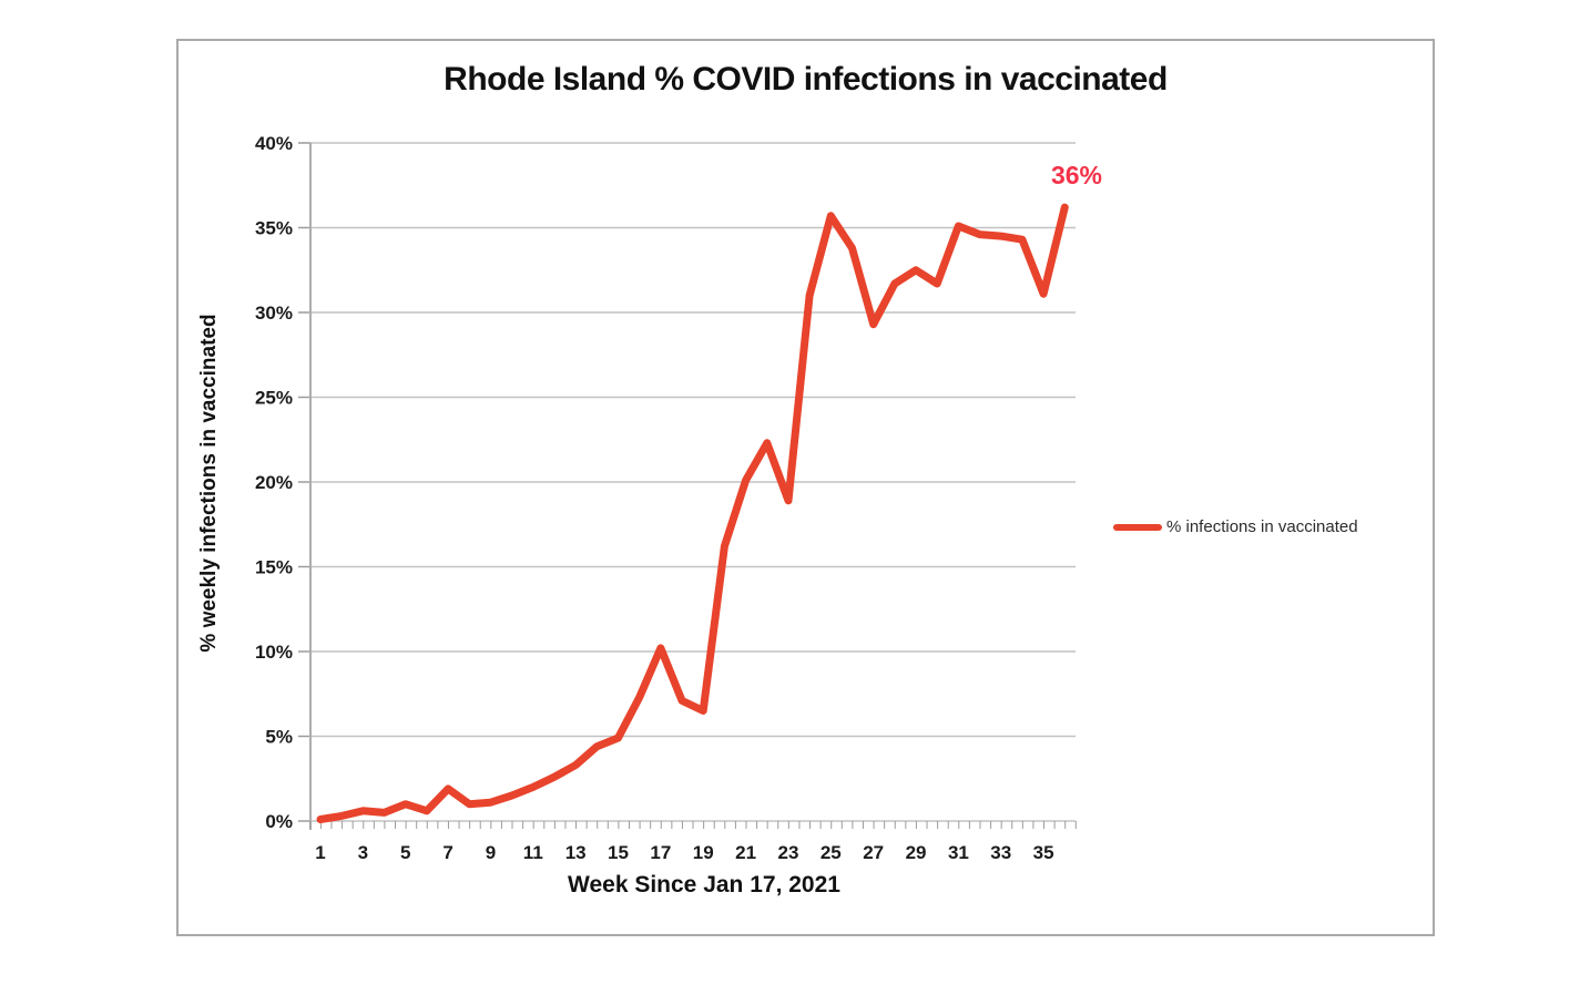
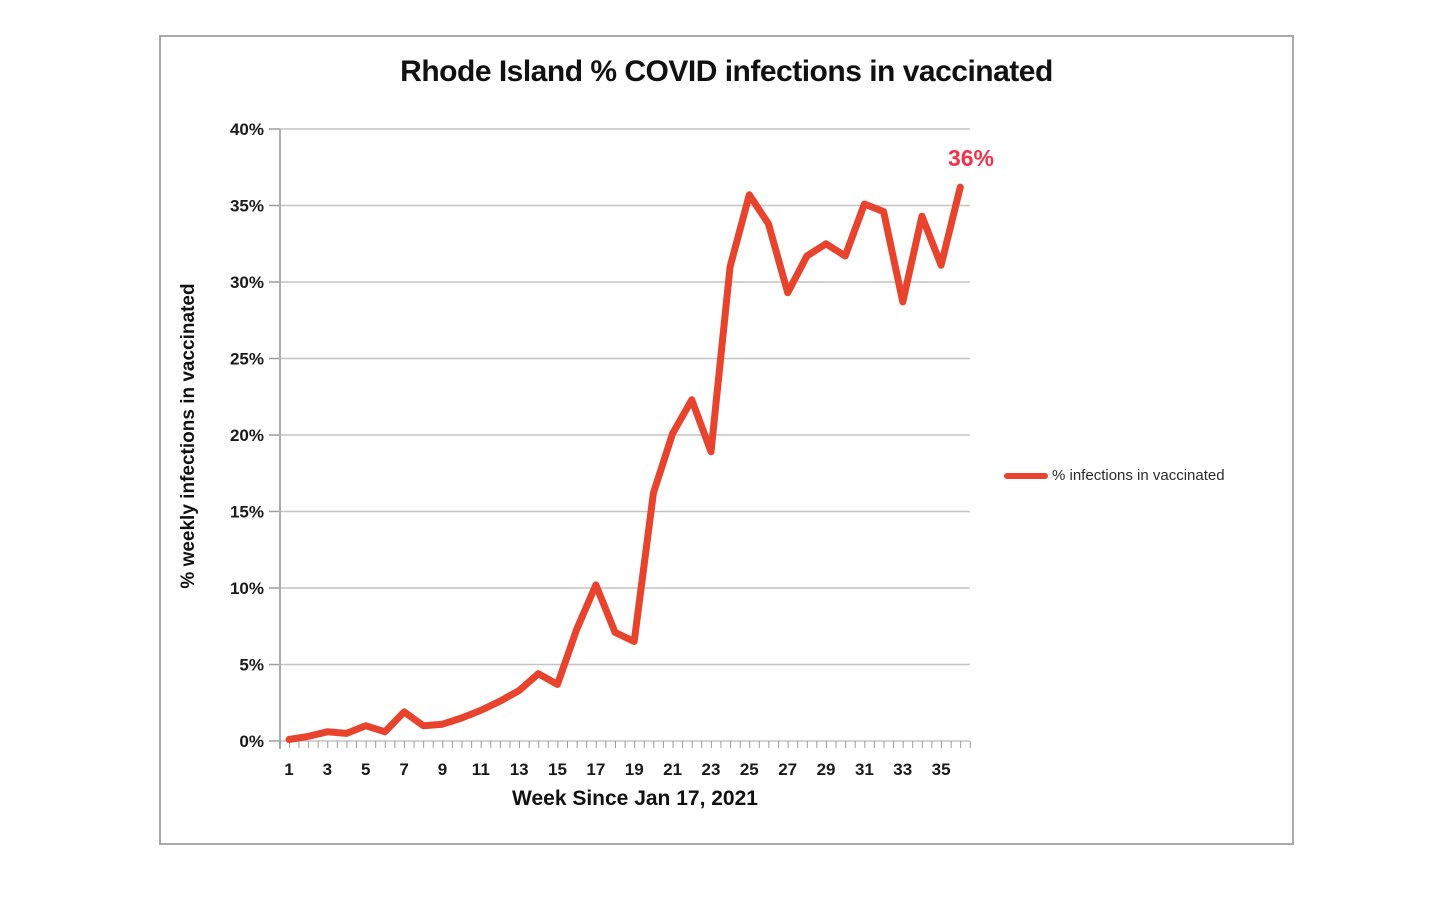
15: 4.9% -> 3.7%
33: 34.5% -> 28.7%
